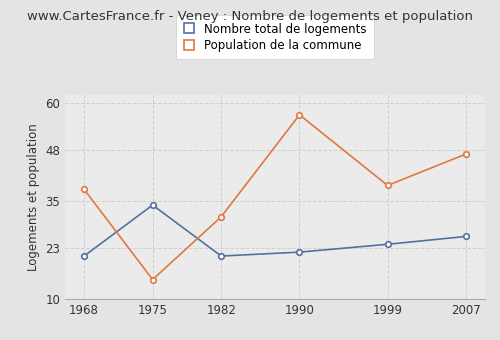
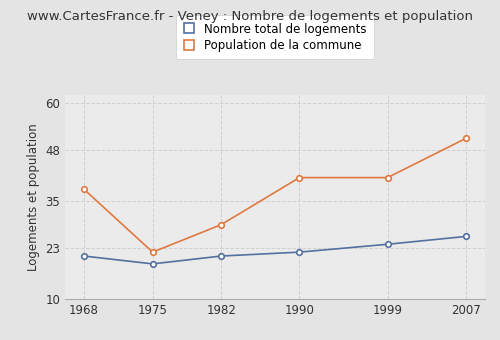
Nombre total de logements/1975: 34 -> 19
Population de la commune/1975: 15 -> 22
Population de la commune/1982: 31 -> 29
Population de la commune/1990: 57 -> 41
Population de la commune/1999: 39 -> 41
Population de la commune/2007: 47 -> 51
